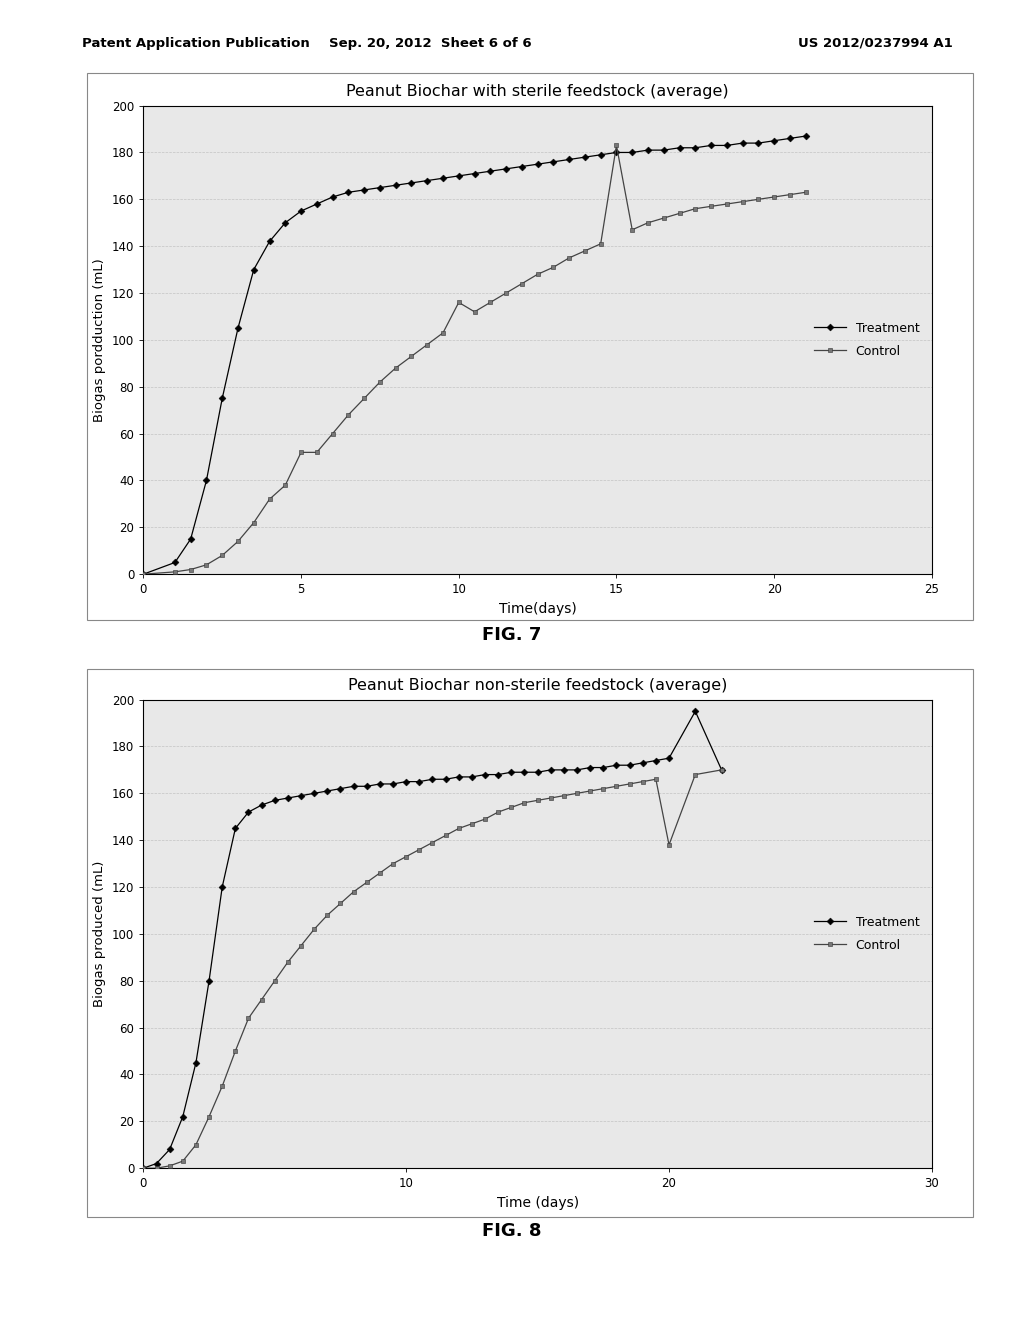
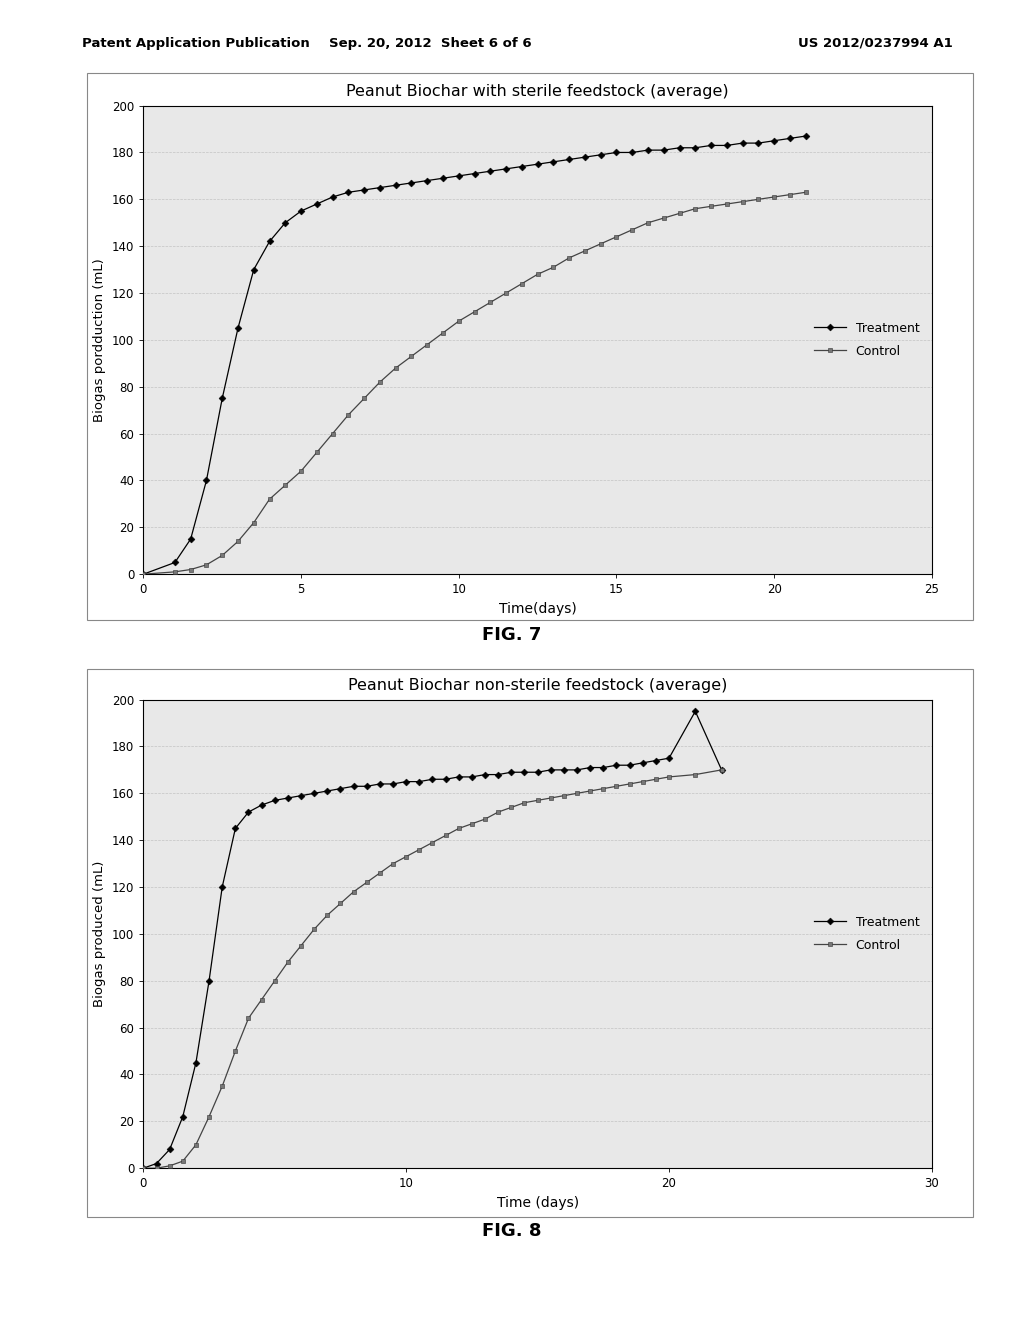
Peanut Biochar with sterile feedstock (average)/Control/5: 52 -> 44
Peanut Biochar with sterile feedstock (average)/Control/10: 116 -> 108
Peanut Biochar with sterile feedstock (average)/Control/15: 183 -> 144
Peanut Biochar non-sterile feedstock (average)/Control/20: 138 -> 167
